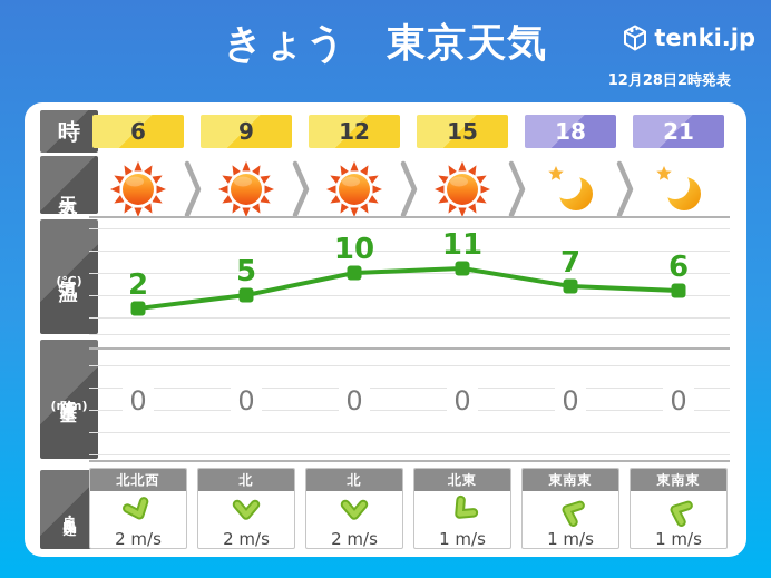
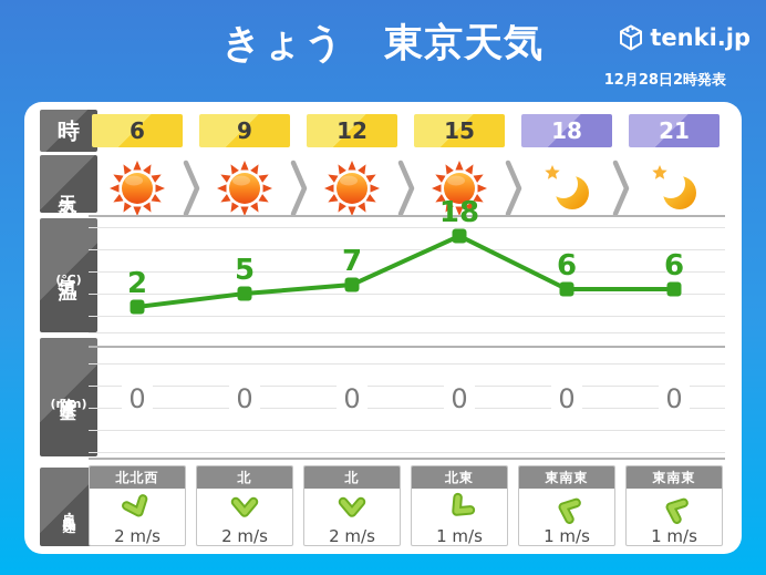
12: 10 -> 7
15: 11 -> 18
18: 7 -> 6
